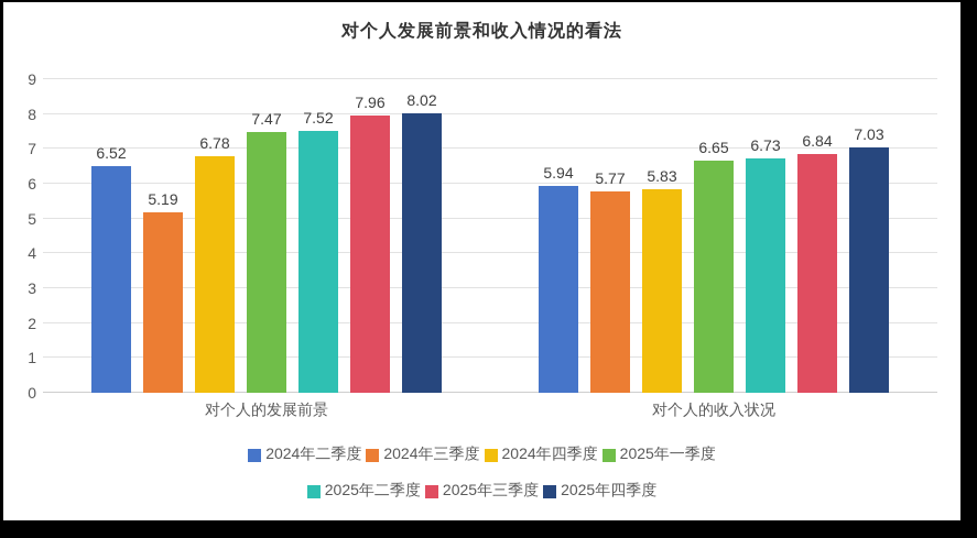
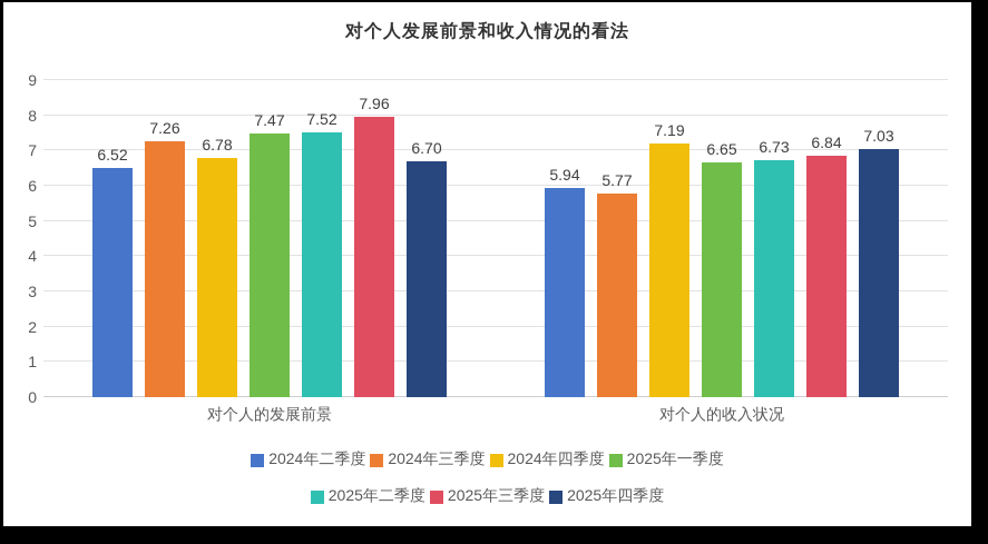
2024年三季度/对个人的发展前景: 5.19 -> 7.26
2025年四季度/对个人的发展前景: 8.02 -> 6.70
2024年四季度/对个人的收入状况: 5.83 -> 7.19
